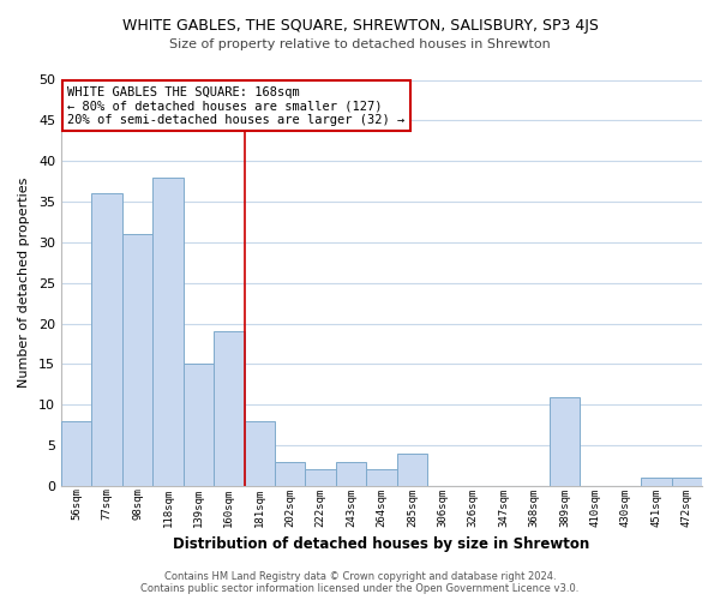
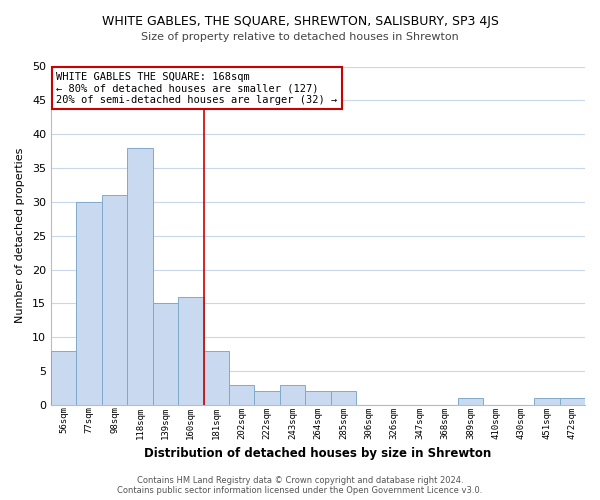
77sqm: 36 -> 30
160sqm: 19 -> 16
285sqm: 4 -> 2
389sqm: 11 -> 1
